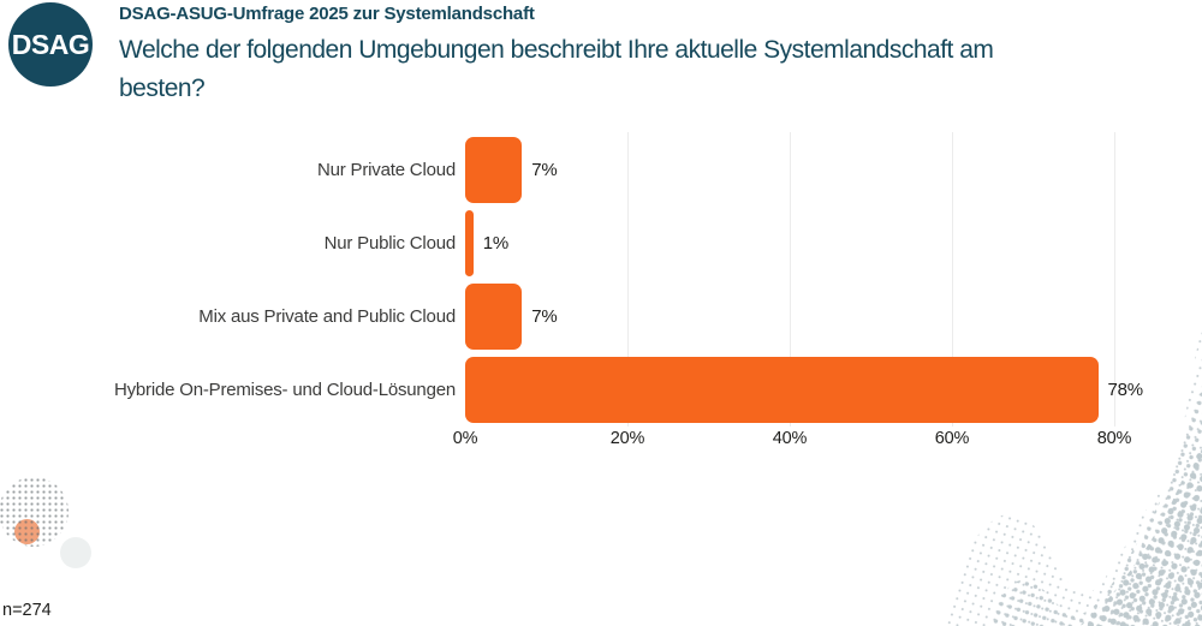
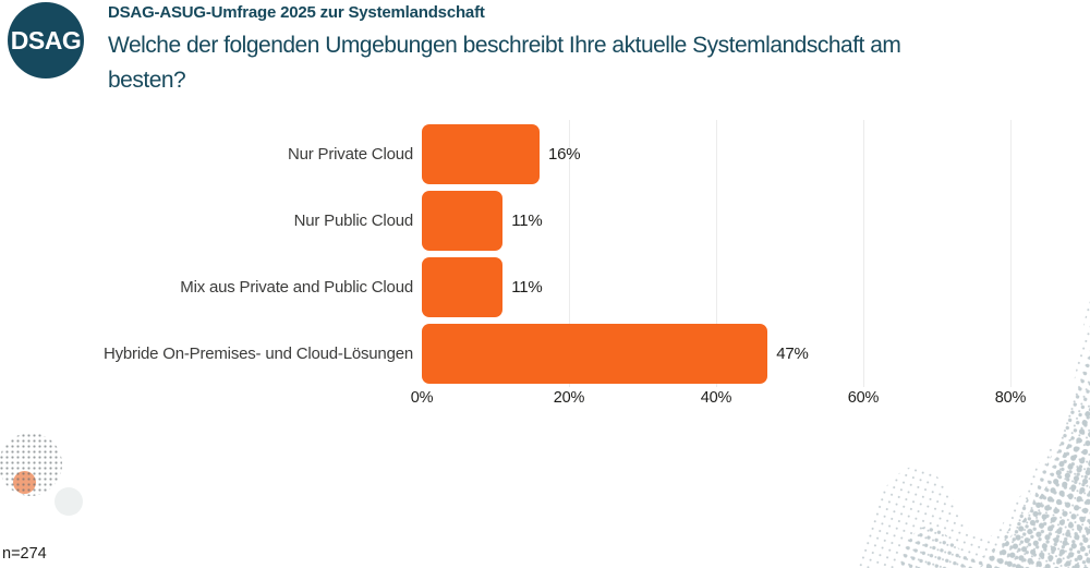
Nur Private Cloud: 7% -> 16%
Nur Public Cloud: 1% -> 11%
Mix aus Private and Public Cloud: 7% -> 11%
Hybride On-Premises- und Cloud-Lösungen: 78% -> 47%
